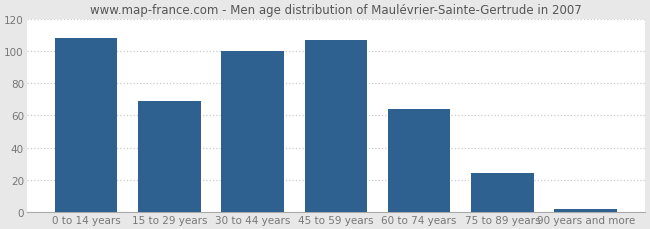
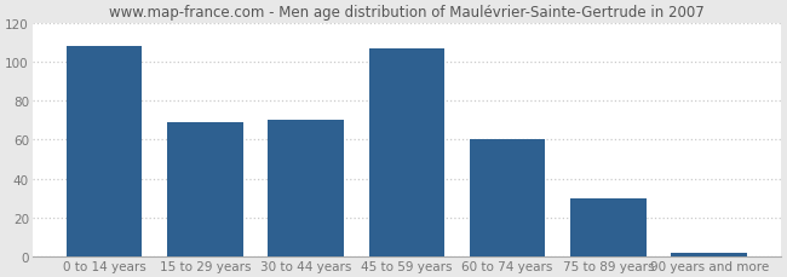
30 to 44 years: 100 -> 70
60 to 74 years: 64 -> 60
75 to 89 years: 24 -> 30
